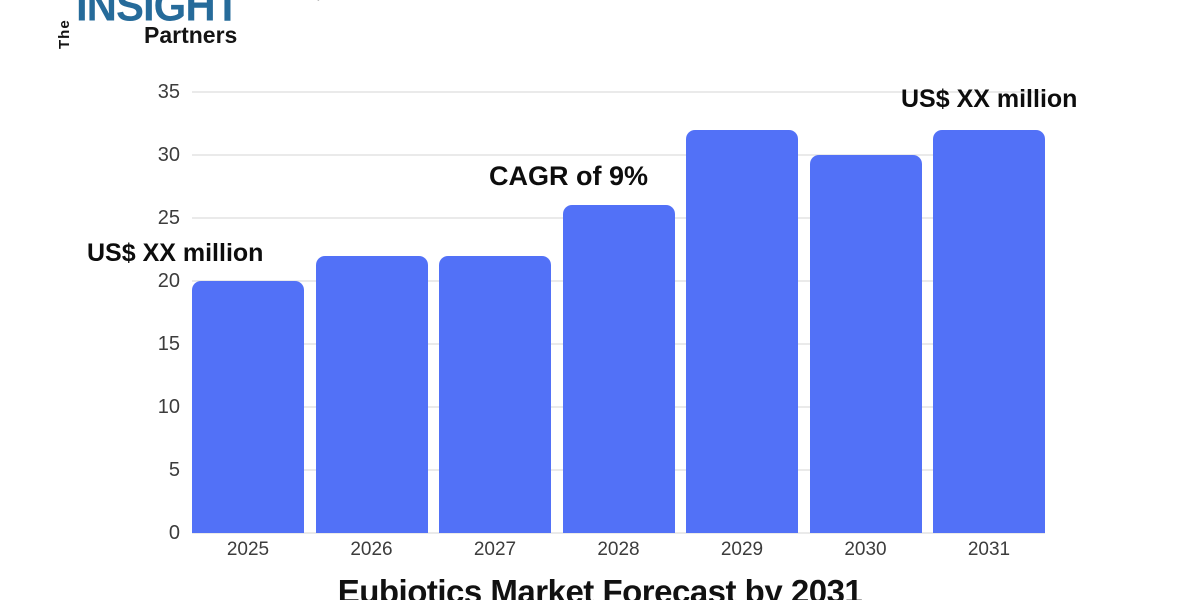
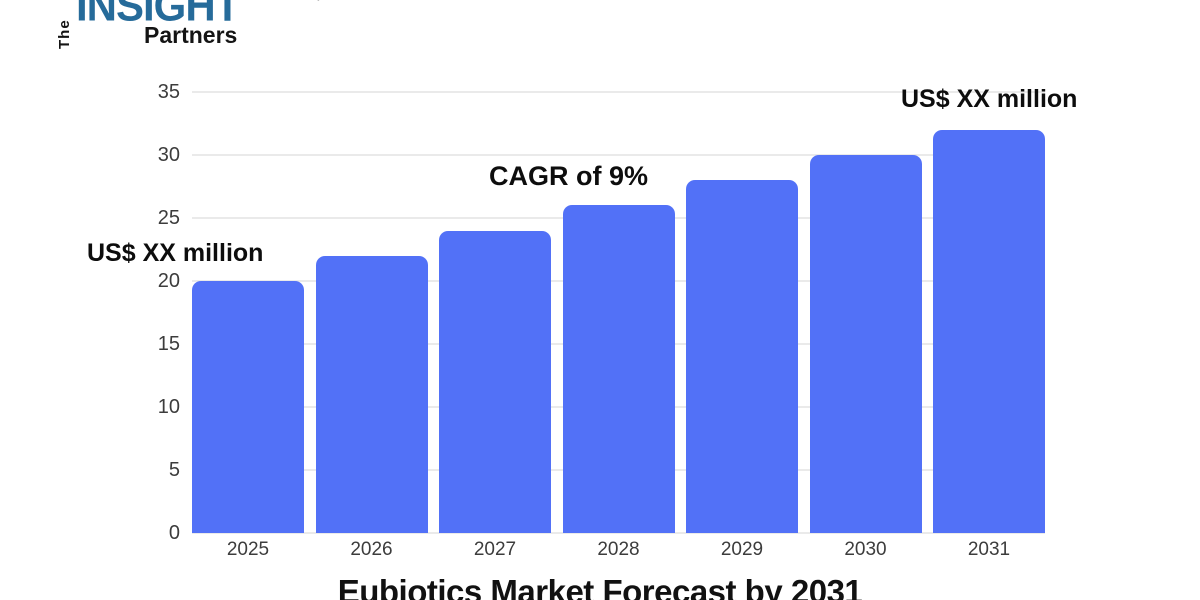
2027: 22 -> 24
2029: 32 -> 28
